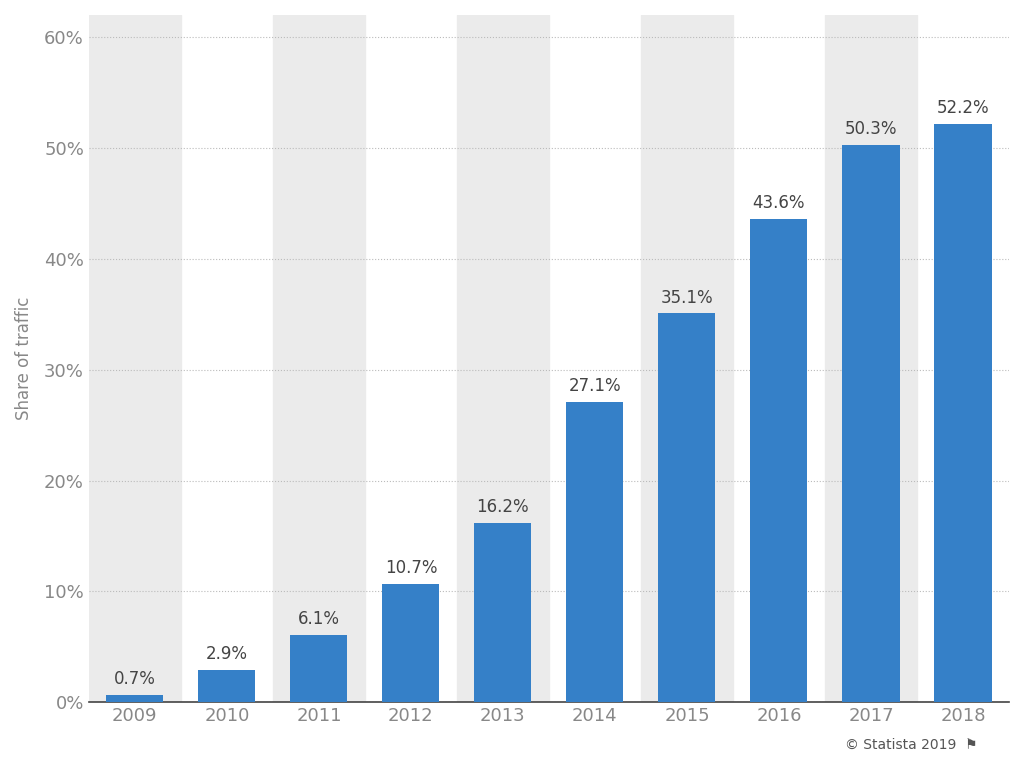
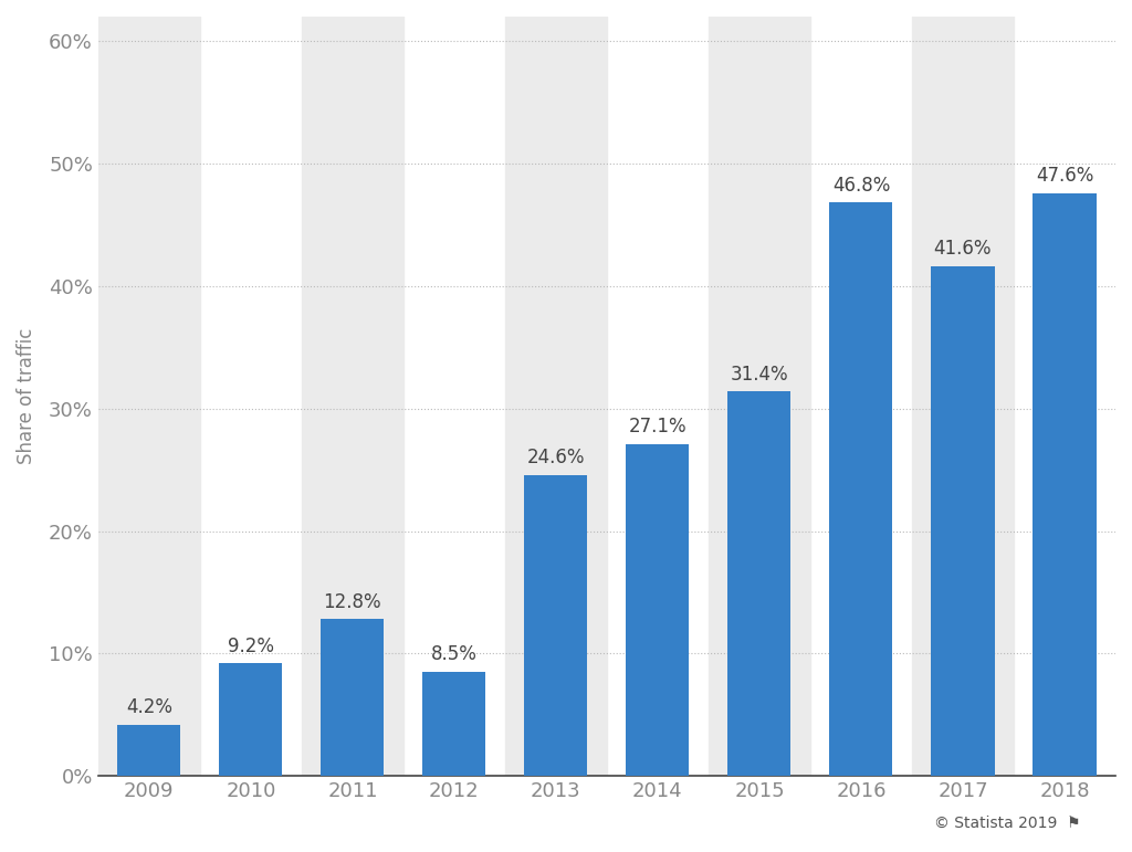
2009: 0.7% -> 4.2%
2010: 2.9% -> 9.2%
2011: 6.1% -> 12.8%
2012: 10.7% -> 8.5%
2013: 16.2% -> 24.6%
2015: 35.1% -> 31.4%
2016: 43.6% -> 46.8%
2017: 50.3% -> 41.6%
2018: 52.2% -> 47.6%
